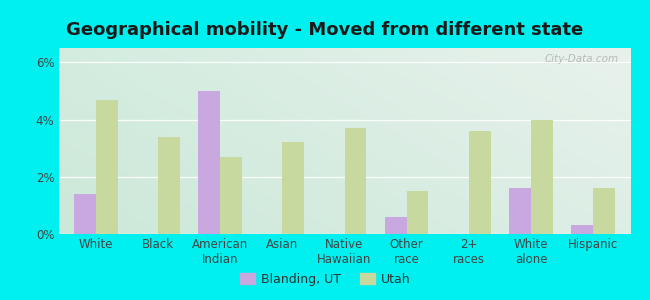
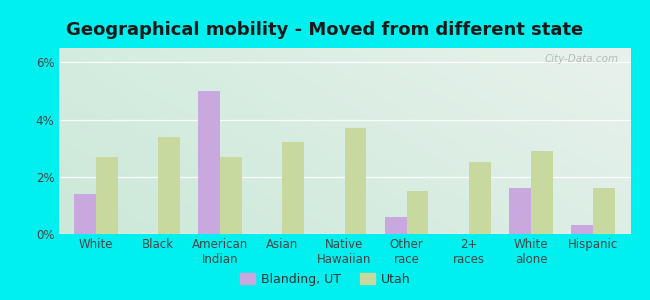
Utah/White: 4.7% -> 2.7%
Utah/2+ races: 3.6% -> 2.5%
Utah/White alone: 4.0% -> 2.9%
